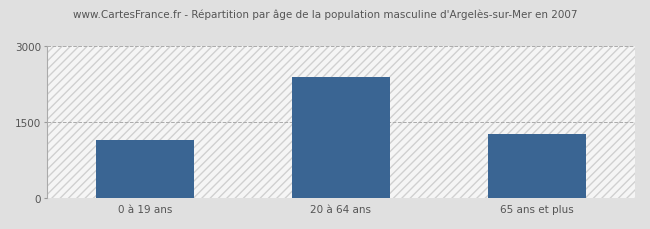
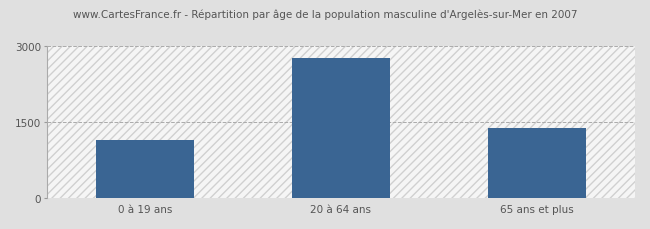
20 à 64 ans: 2380 -> 2750
65 ans et plus: 1260 -> 1380
